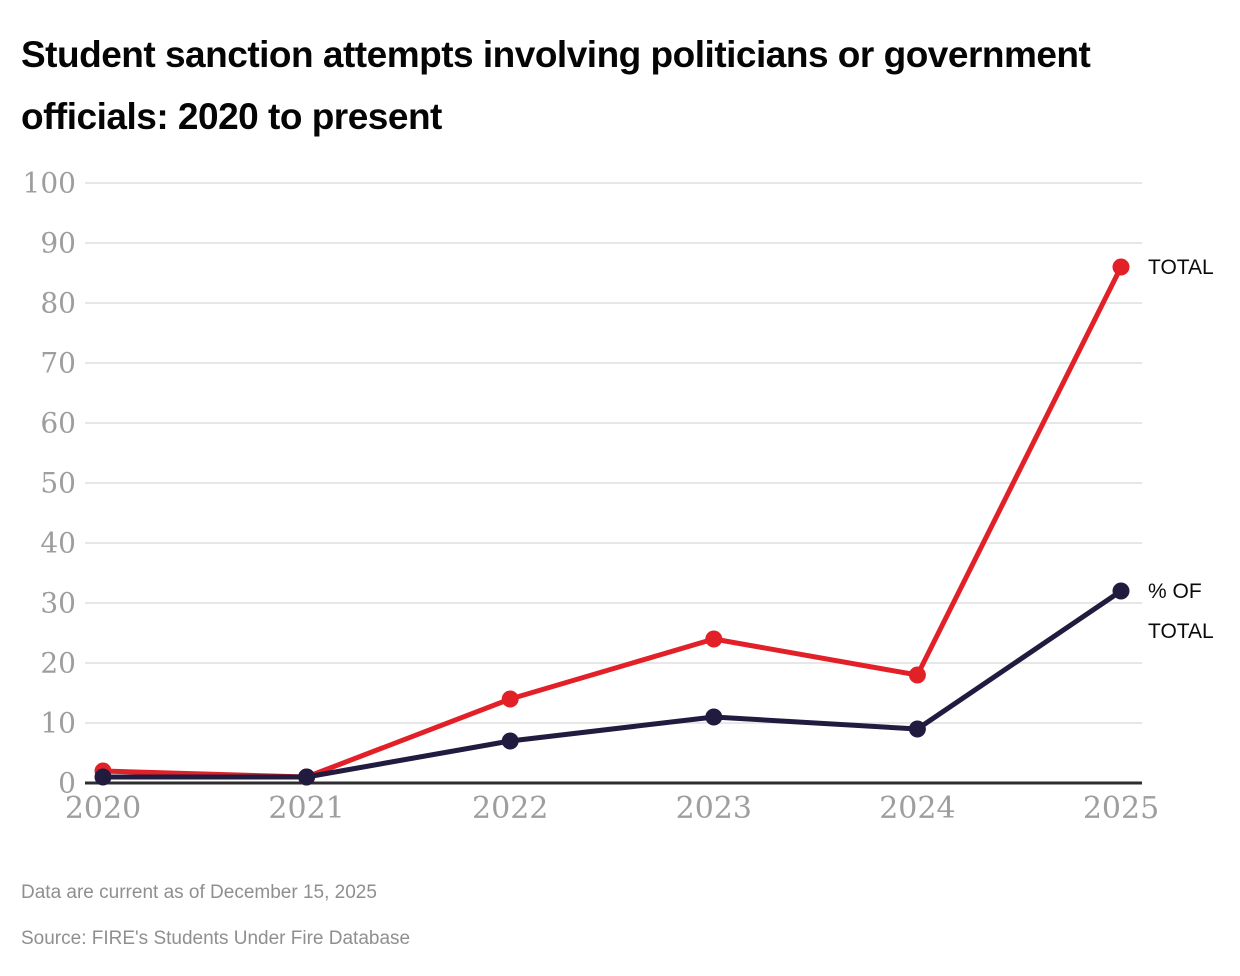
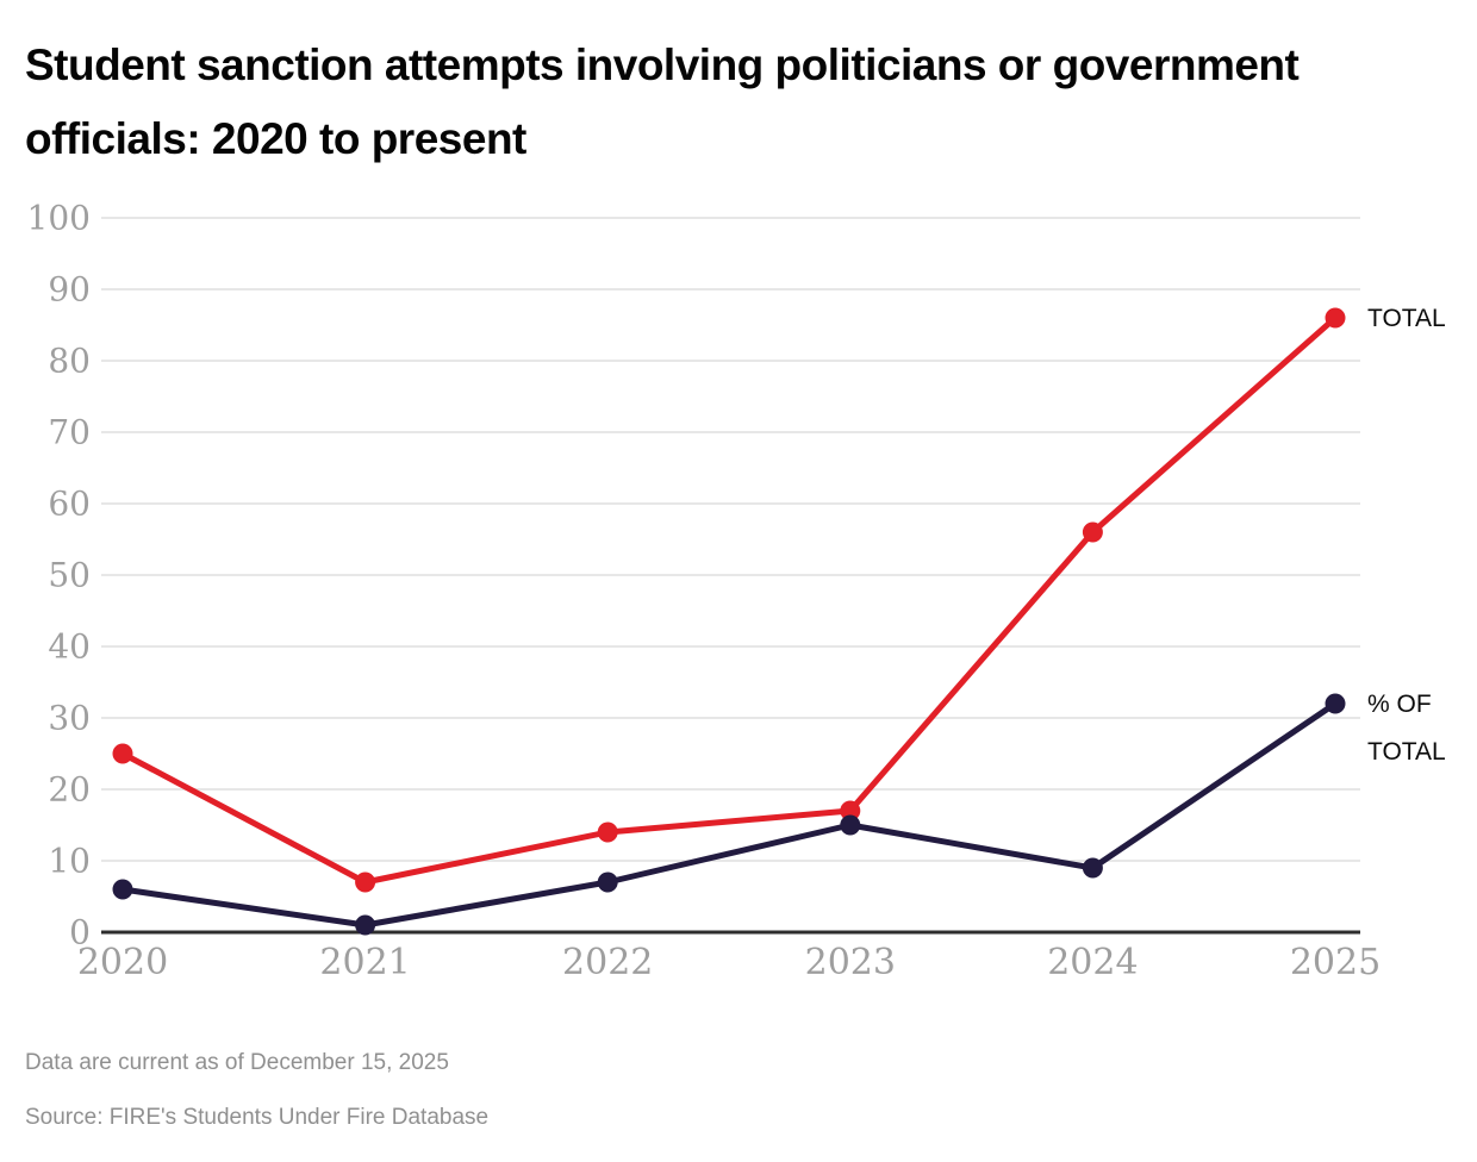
TOTAL/2020: 2 -> 25
% OF TOTAL/2020: 1 -> 6
TOTAL/2021: 1 -> 7
TOTAL/2023: 24 -> 17
% OF TOTAL/2023: 11 -> 15
TOTAL/2024: 18 -> 56
